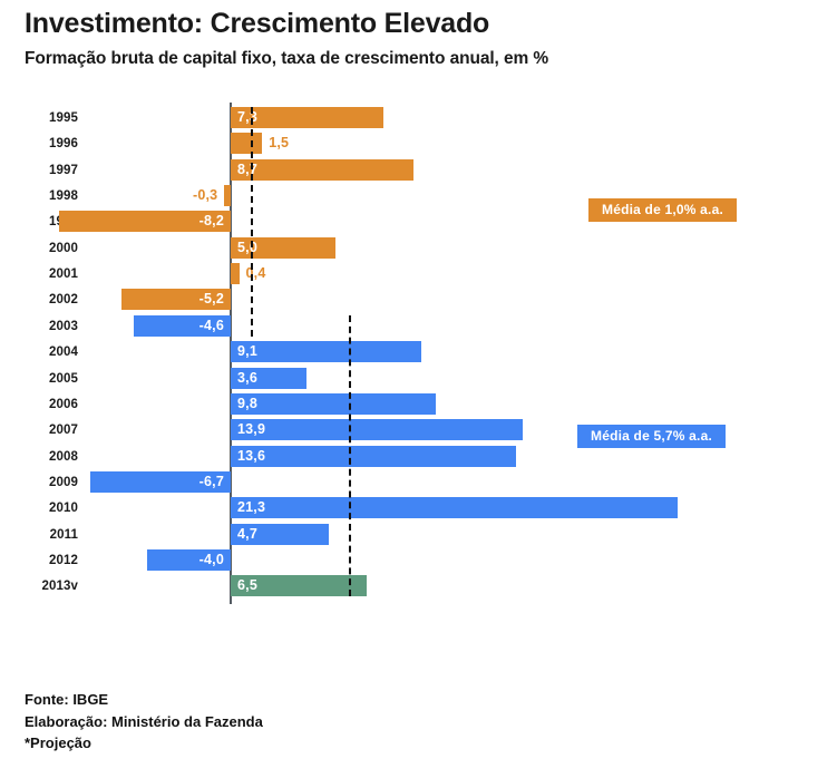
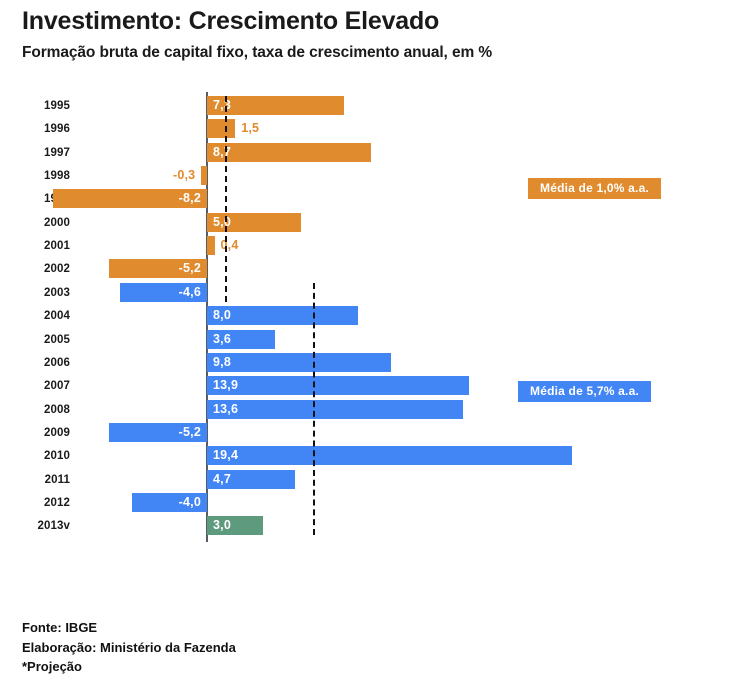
2004: 9,1 -> 8,0
2009: -6,7 -> -5,2
2010: 21,3 -> 19,4
2013v: 6,5 -> 3,0
